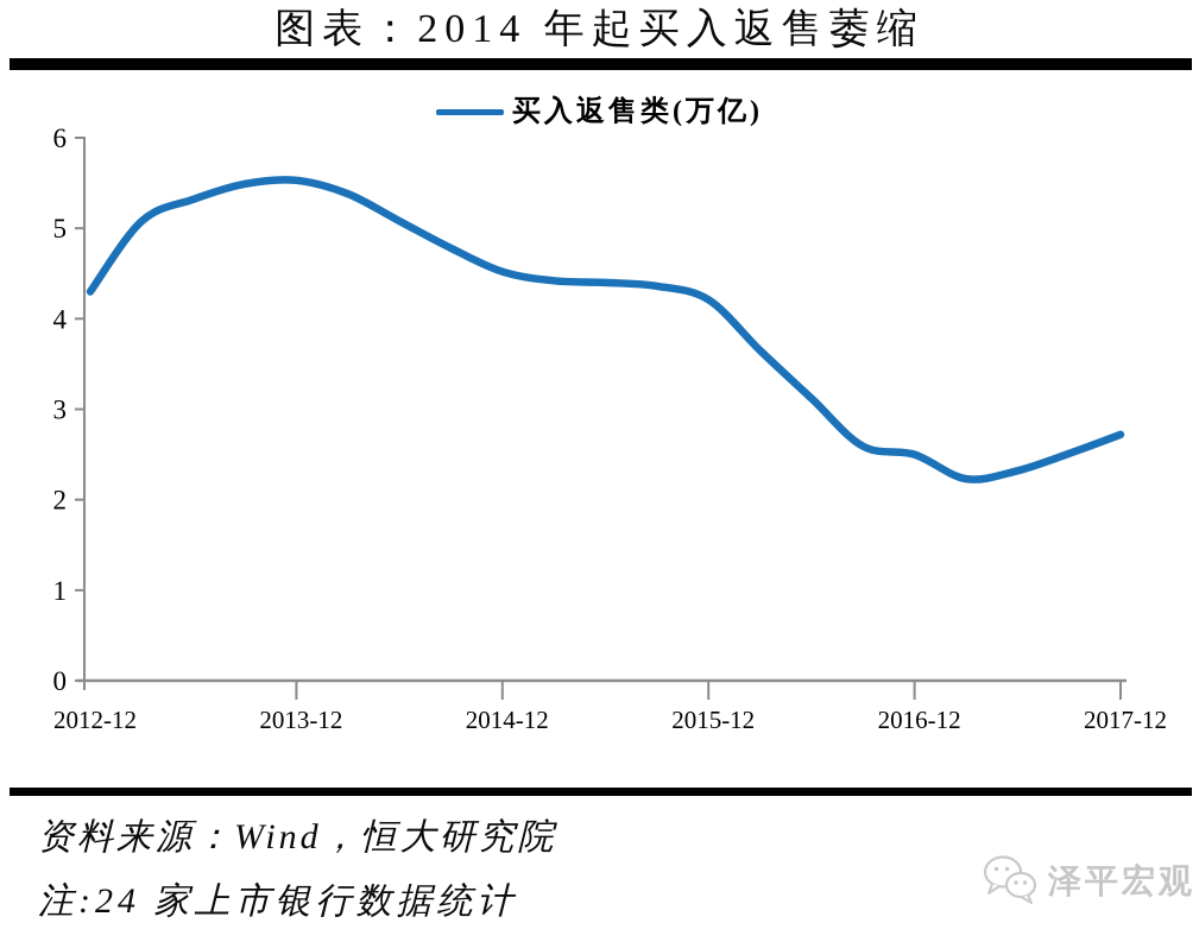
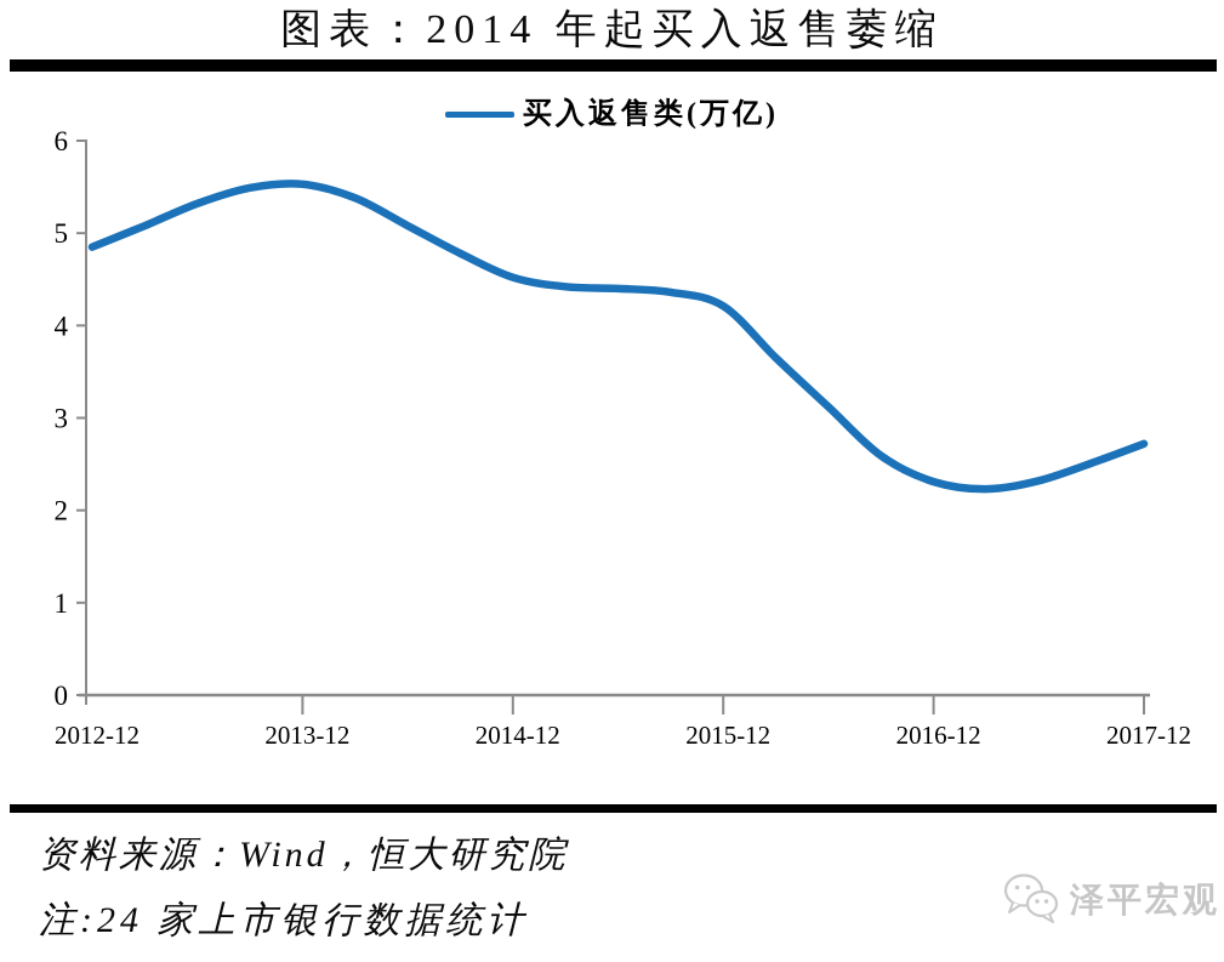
2012-12: 4.3 -> 4.8
2016-12: 2.5 -> 2.3
